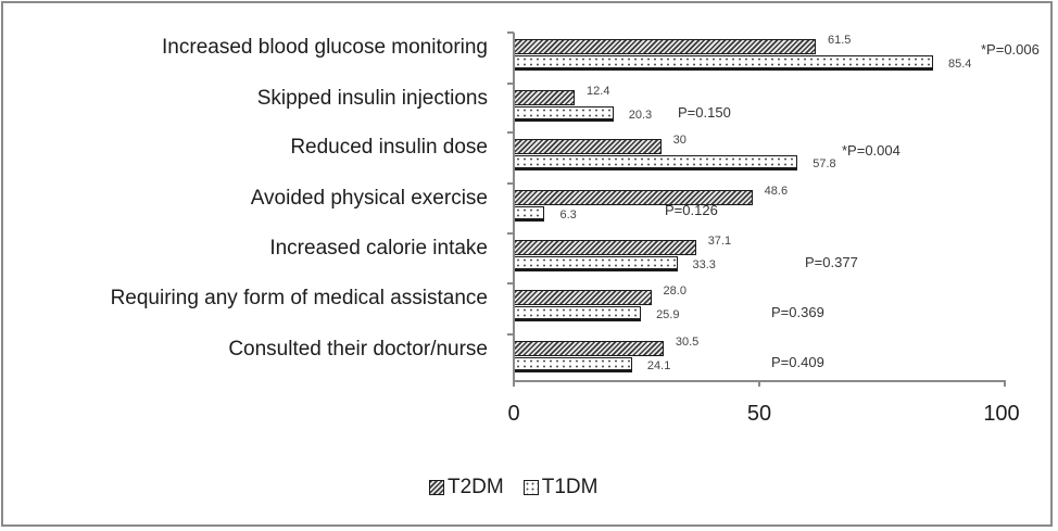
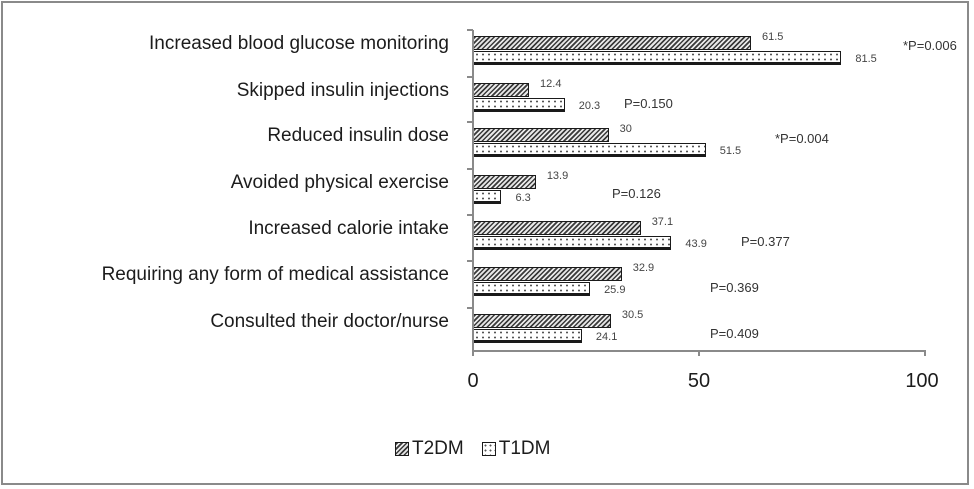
T1DM/Increased blood glucose monitoring: 85.4 -> 81.5
T1DM/Reduced insulin dose: 57.8 -> 51.5
T2DM/Avoided physical exercise: 48.6 -> 13.9
T1DM/Increased calorie intake: 33.3 -> 43.9
T2DM/Requiring any form of medical assistance: 28.0 -> 32.9
